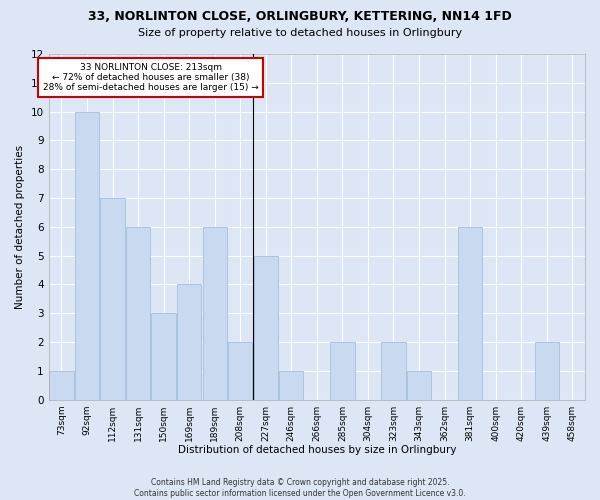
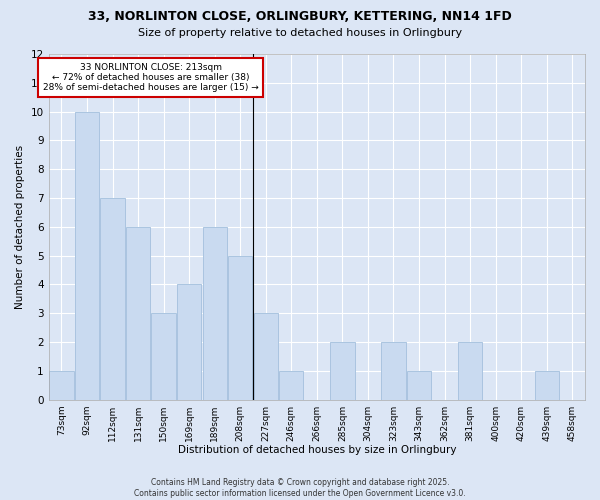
208sqm: 2 -> 5
227sqm: 5 -> 3
381sqm: 6 -> 2
439sqm: 2 -> 1
